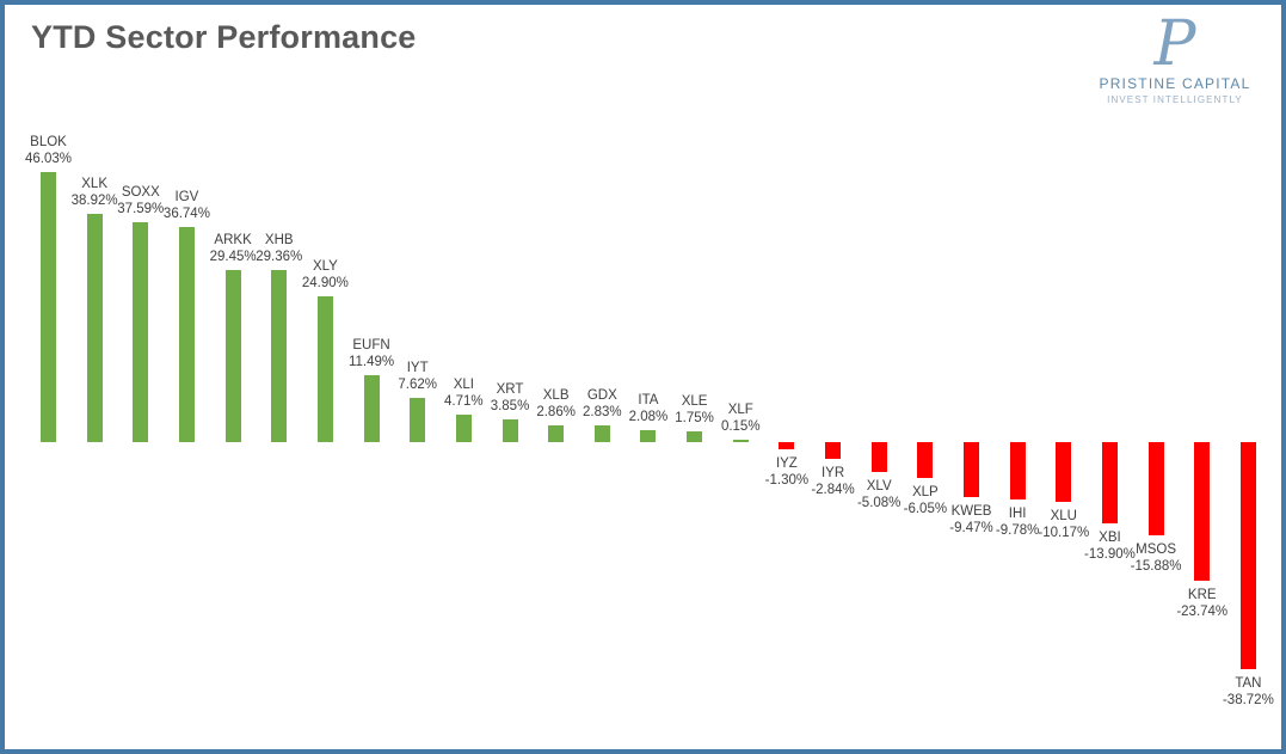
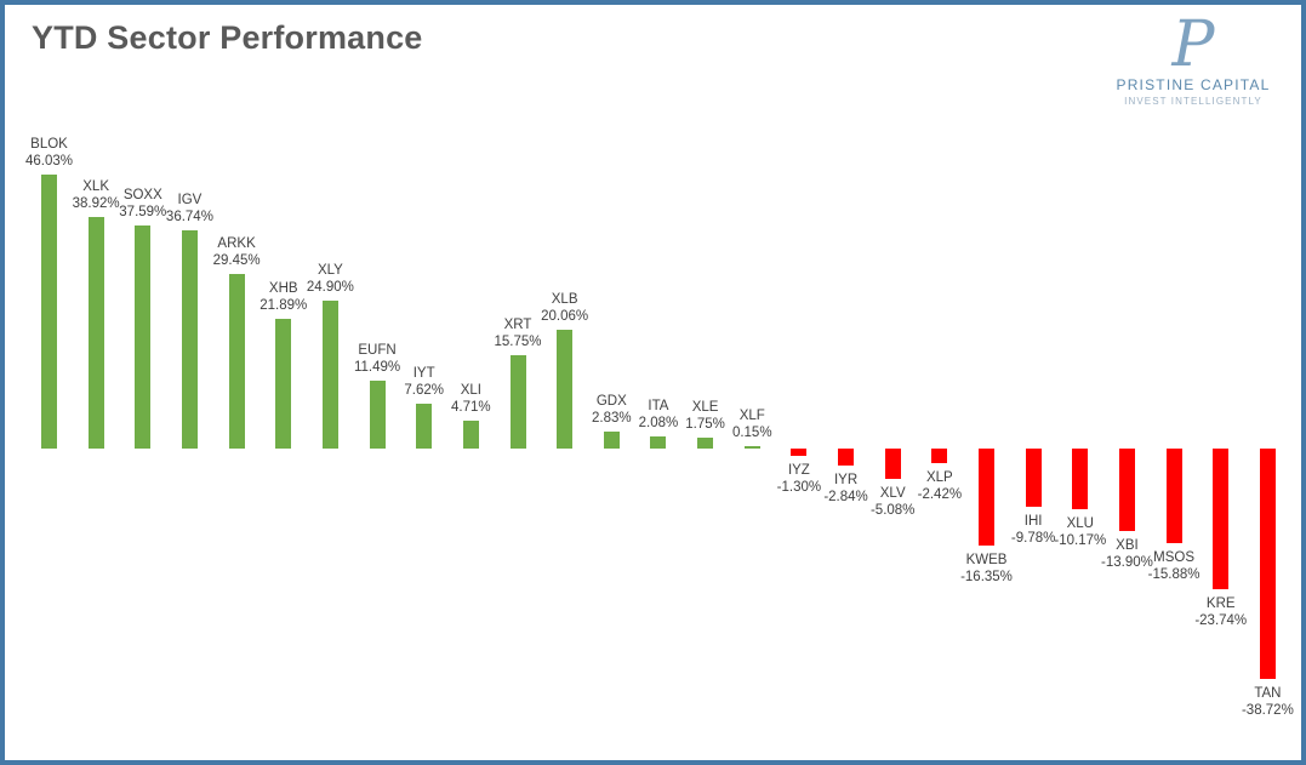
XHB: 29.36% -> 21.89%
XRT: 3.85% -> 15.75%
XLB: 2.86% -> 20.06%
XLP: -6.05% -> -2.42%
KWEB: -9.47% -> -16.35%
